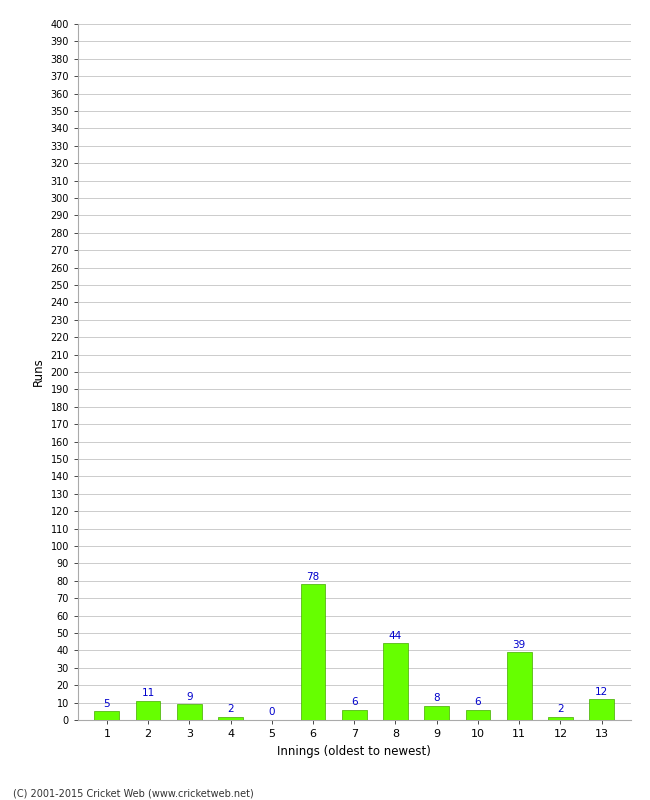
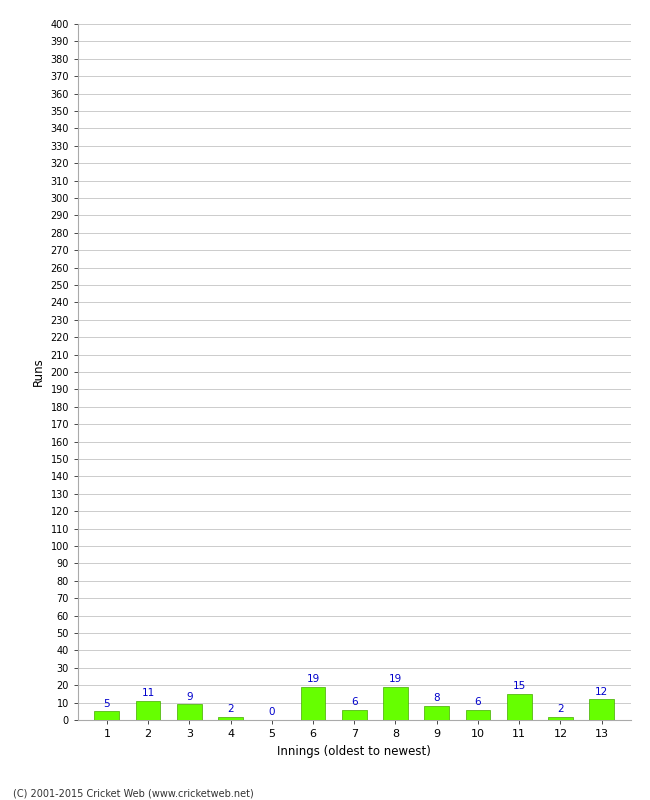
6: 78 -> 19
8: 44 -> 19
11: 39 -> 15
